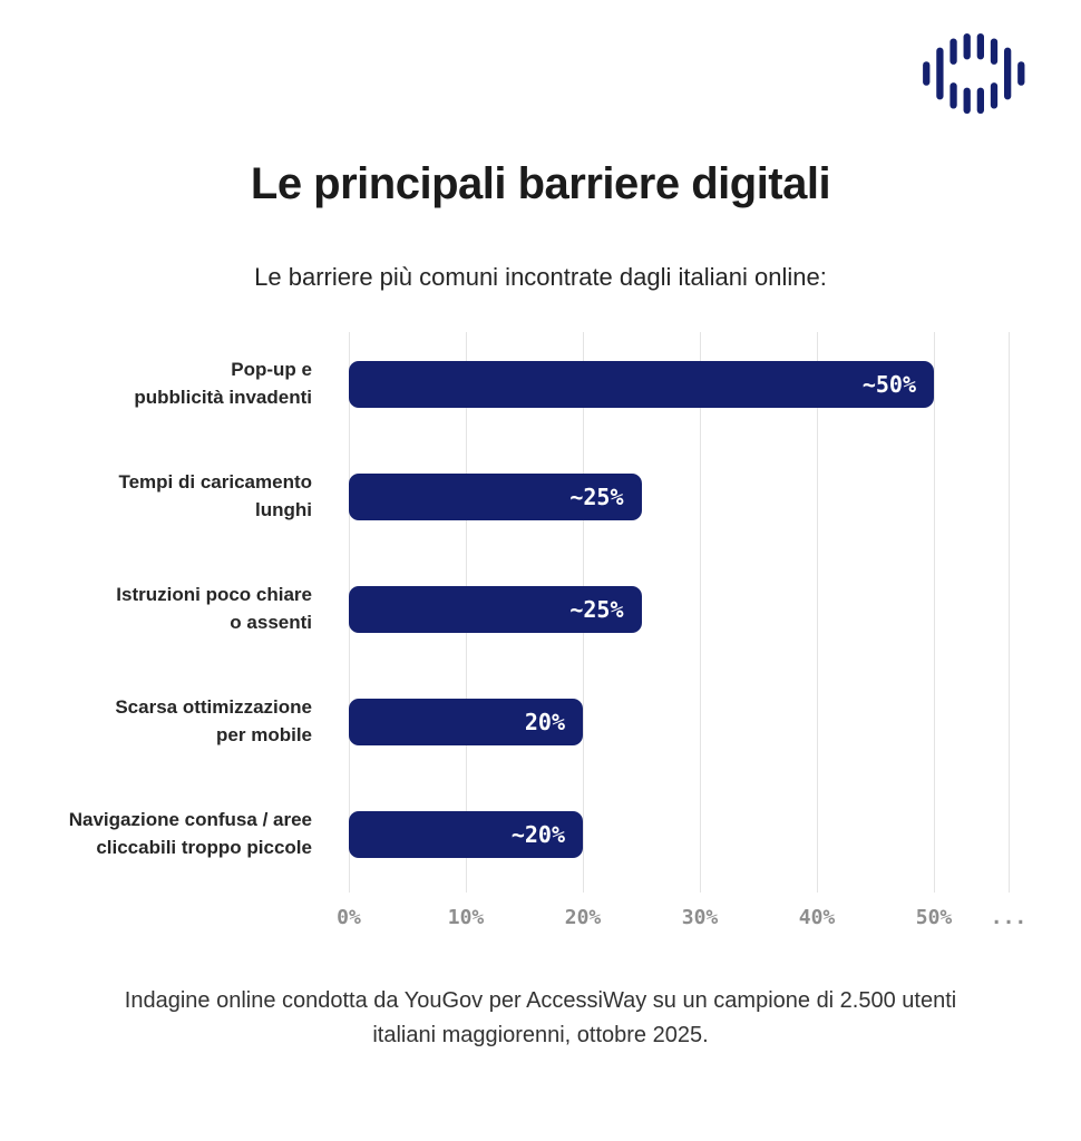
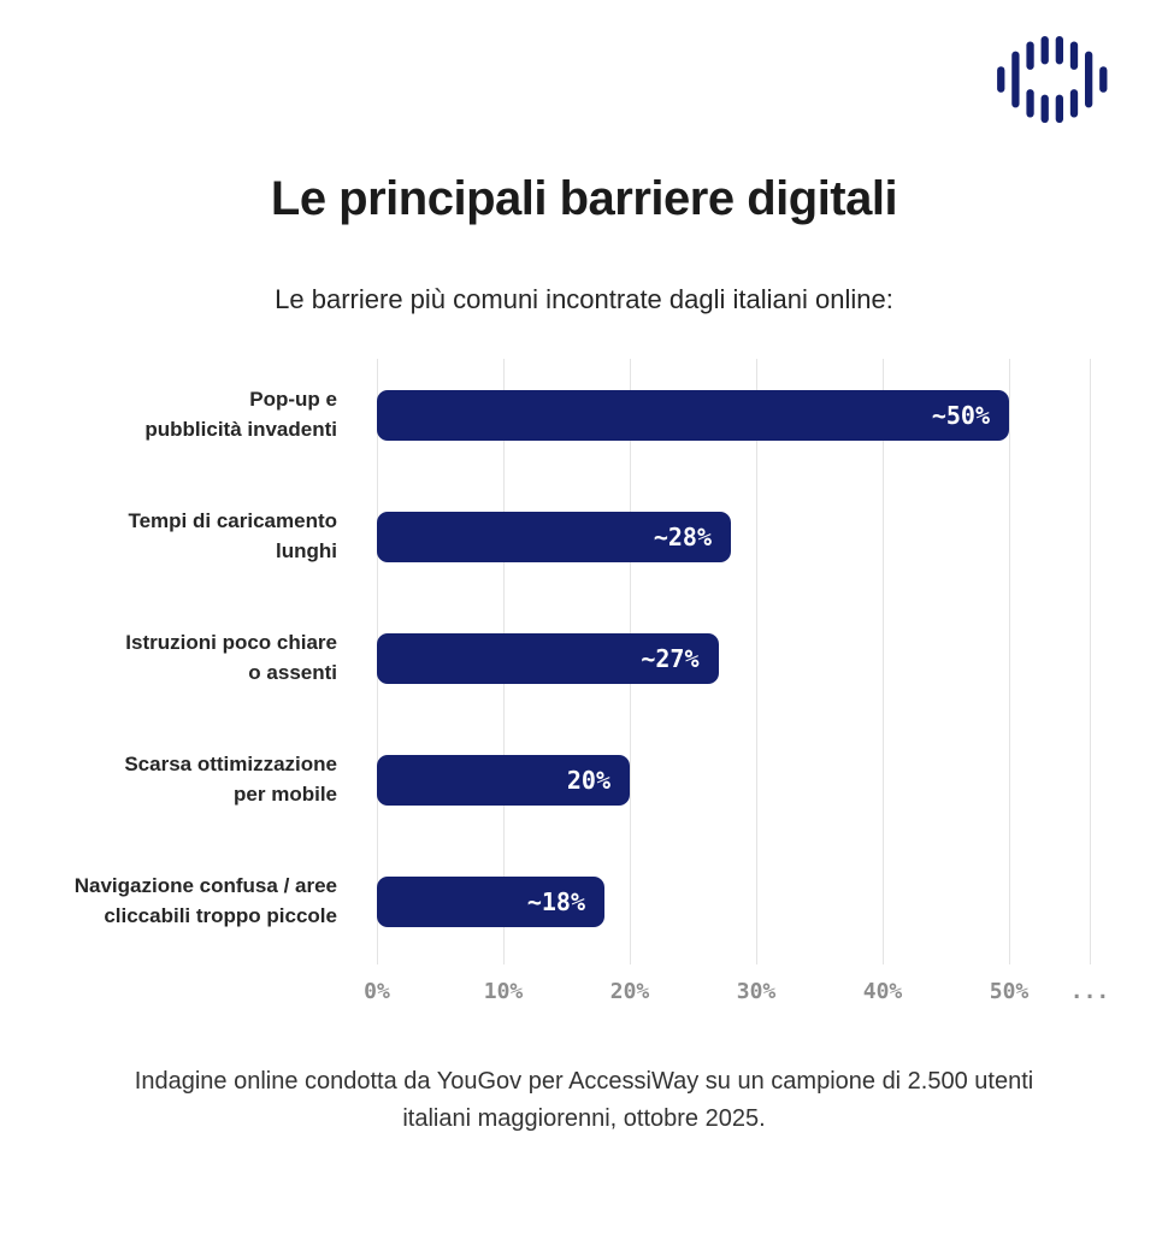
Tempi di caricamento lunghi: 25 -> 28
Istruzioni poco chiare o assenti: 25 -> 27
Navigazione confusa / aree cliccabili troppo piccole: 20 -> 18
